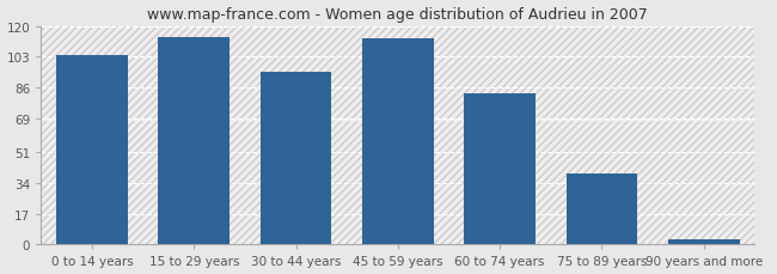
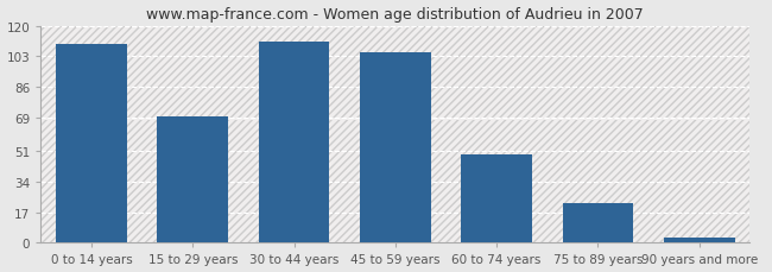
0 to 14 years: 104 -> 110
15 to 29 years: 114 -> 70
30 to 44 years: 95 -> 111
45 to 59 years: 113 -> 105
60 to 74 years: 83 -> 49
75 to 89 years: 39 -> 22
